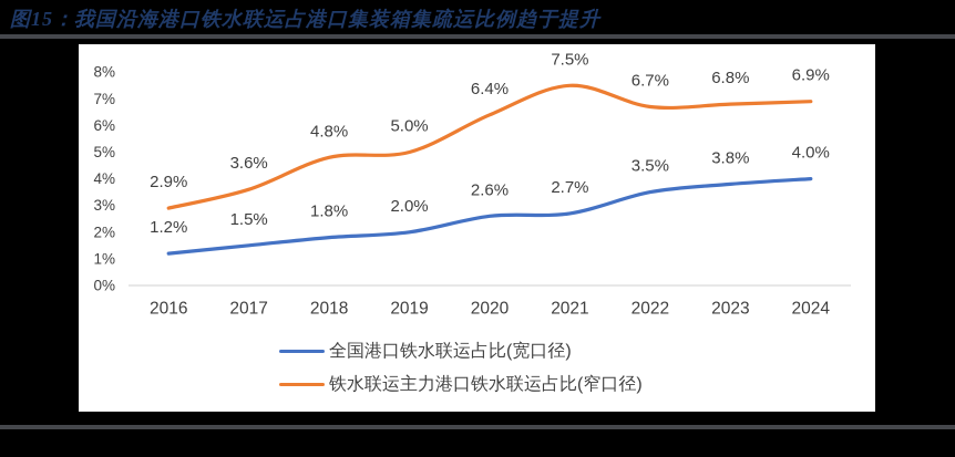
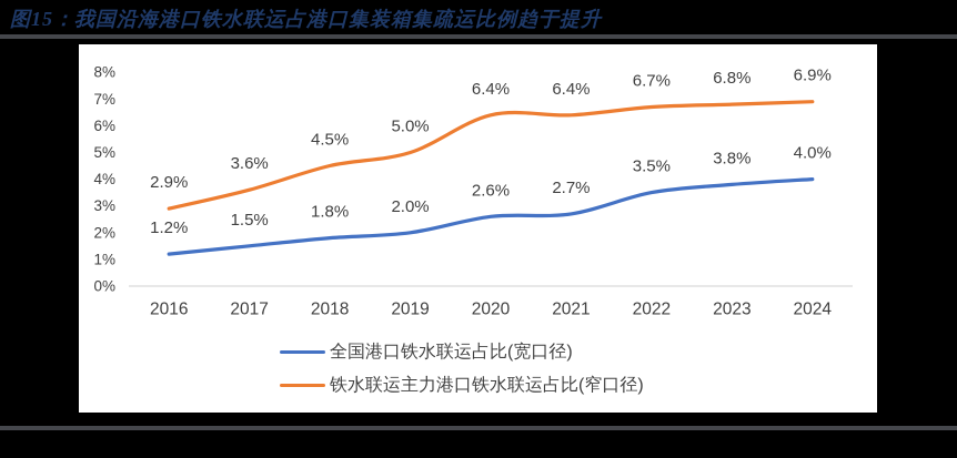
铁水联运主力港口铁水联运占比(窄口径)/2018: 4.8% -> 4.5%
铁水联运主力港口铁水联运占比(窄口径)/2021: 7.5% -> 6.4%
